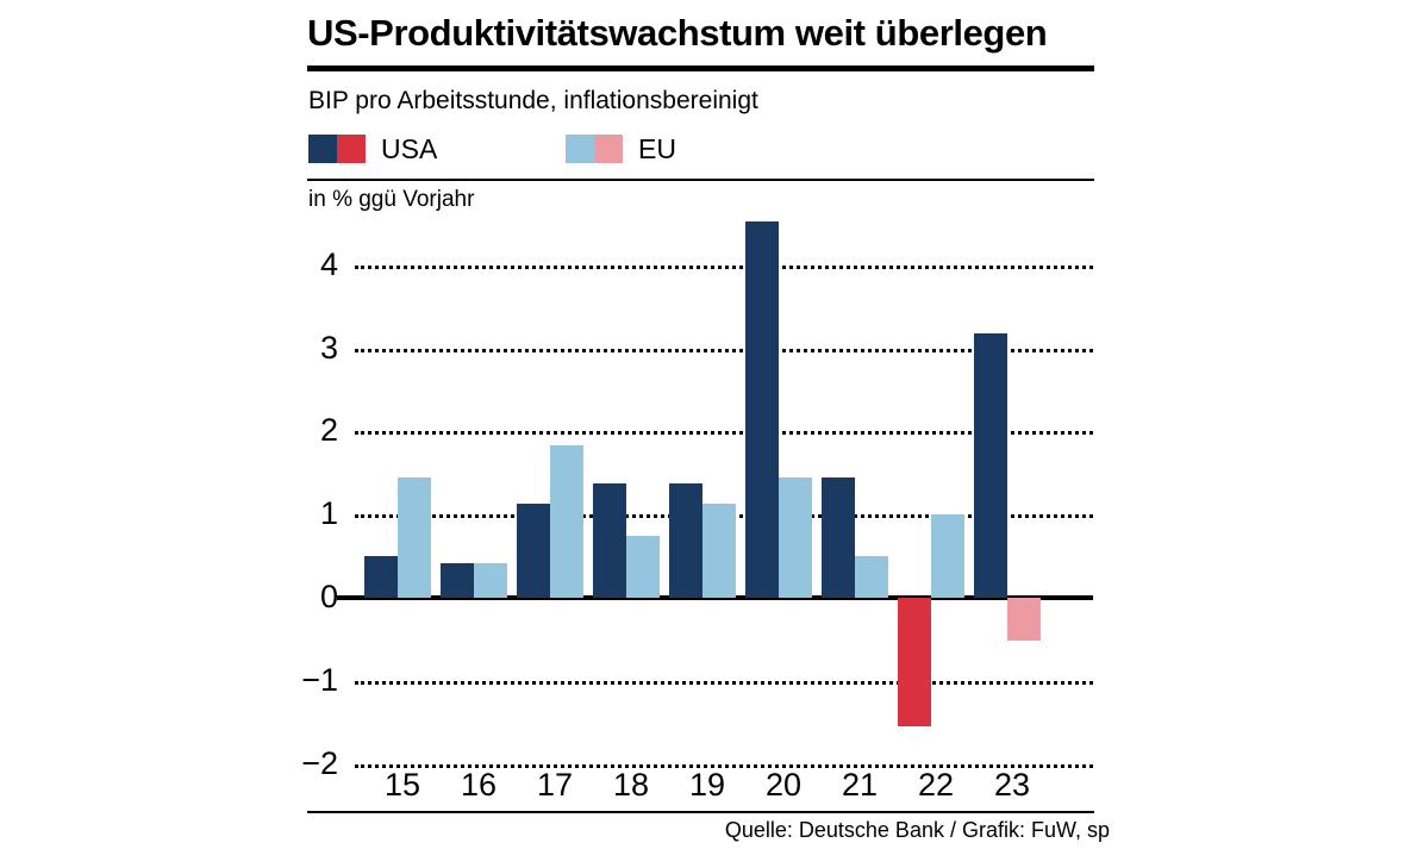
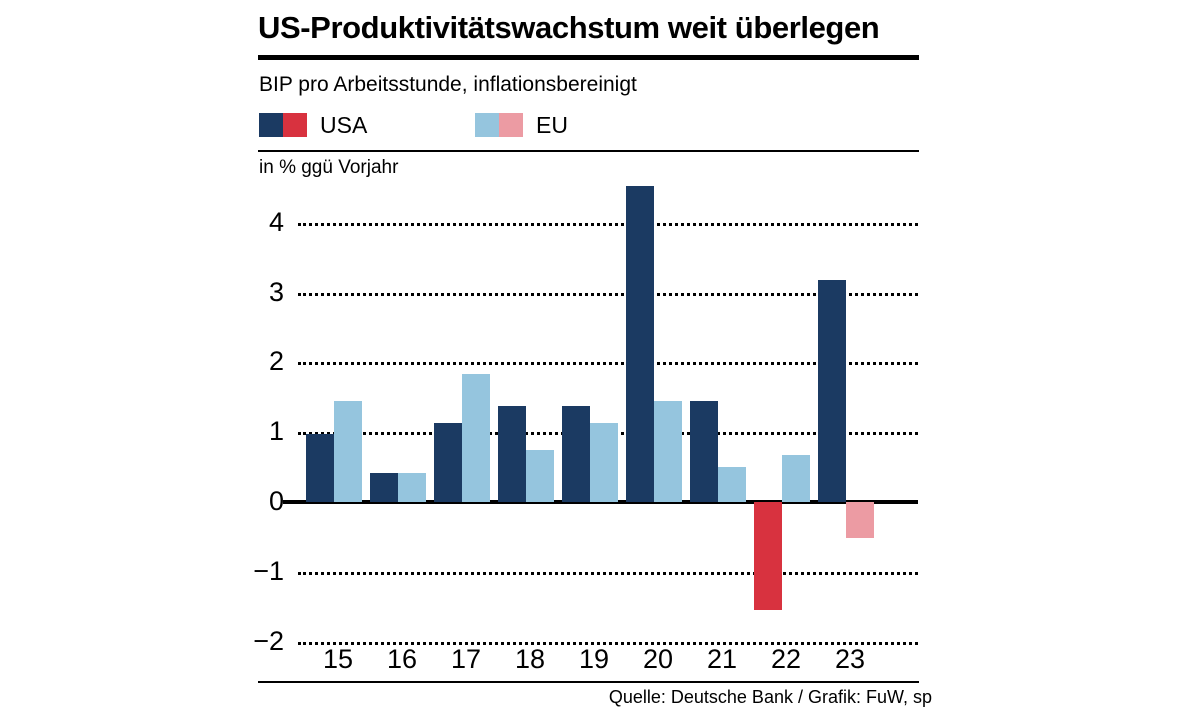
USA/15: 0.5 -> 1.0
EU/22: 1.0 -> 0.7
